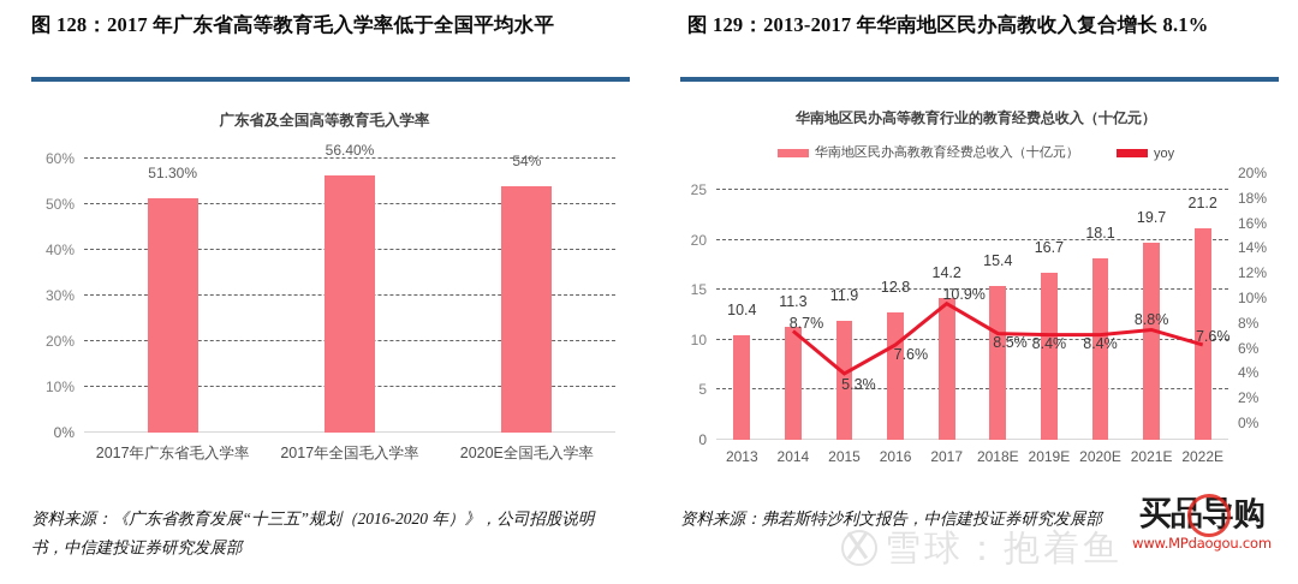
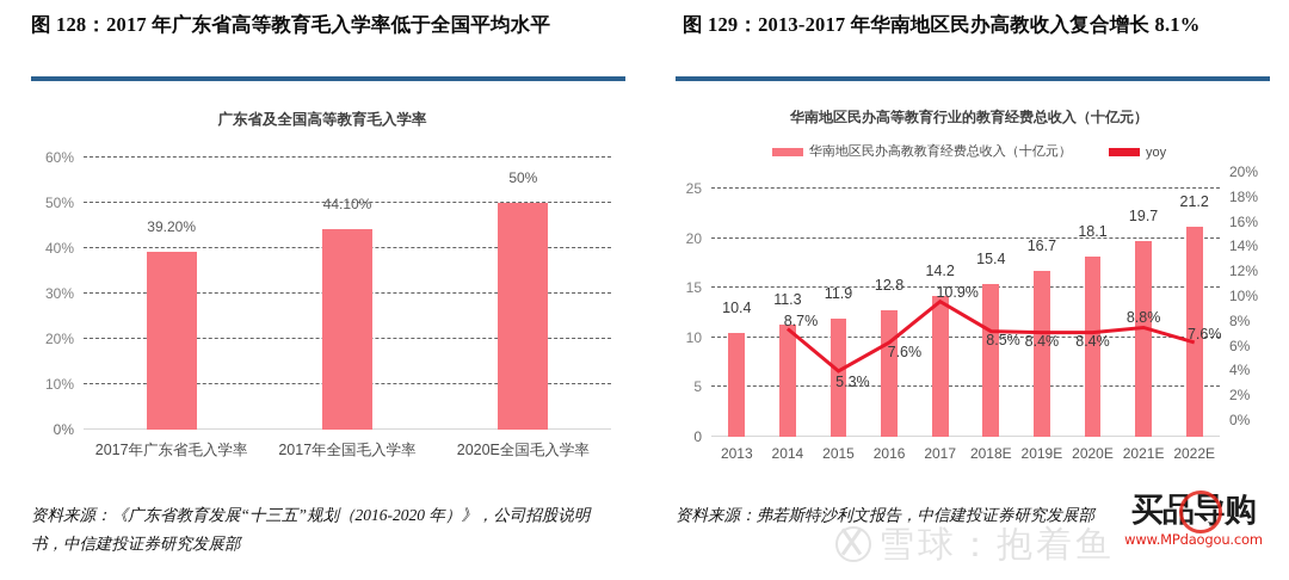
广东省及全国高等教育毛入学率/2017年广东省毛入学率: 51.30% -> 39.20%
广东省及全国高等教育毛入学率/2017年全国毛入学率: 56.40% -> 44.10%
广东省及全国高等教育毛入学率/2020E全国毛入学率: 54% -> 50%
